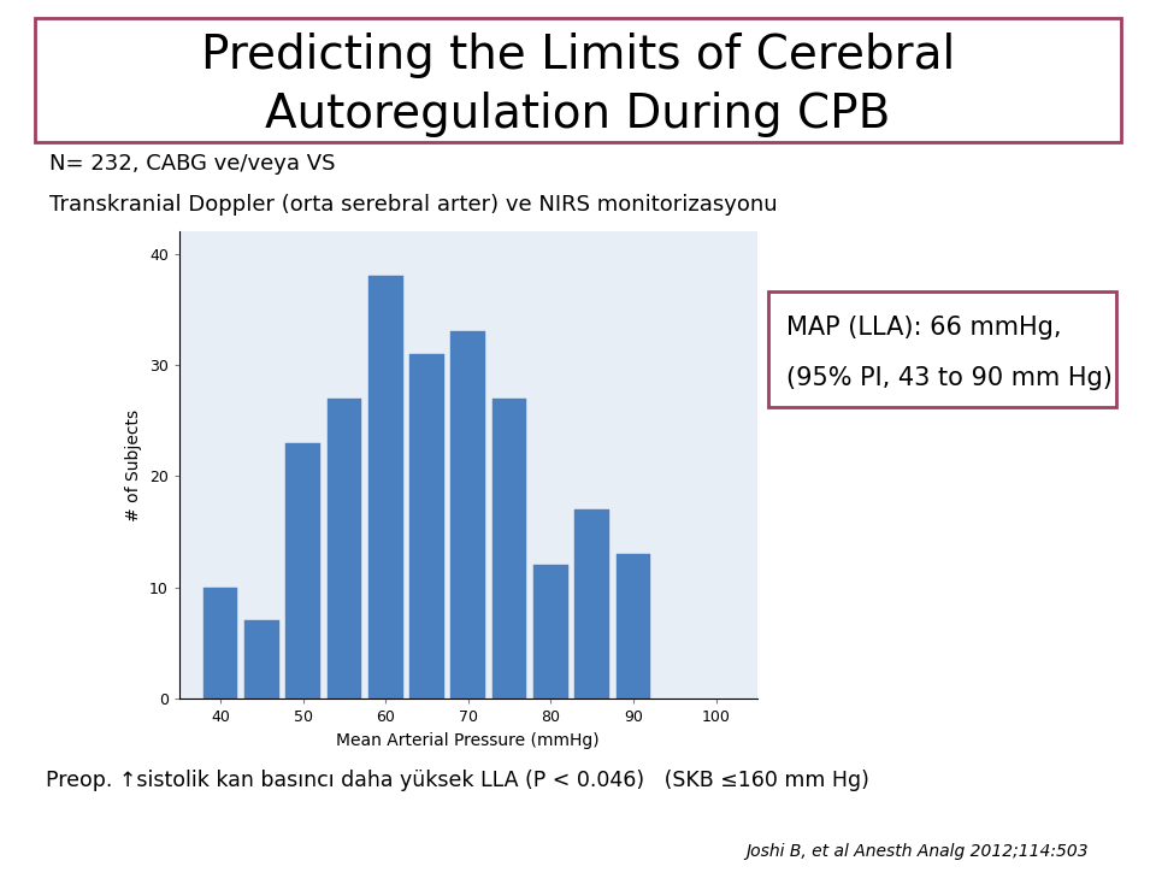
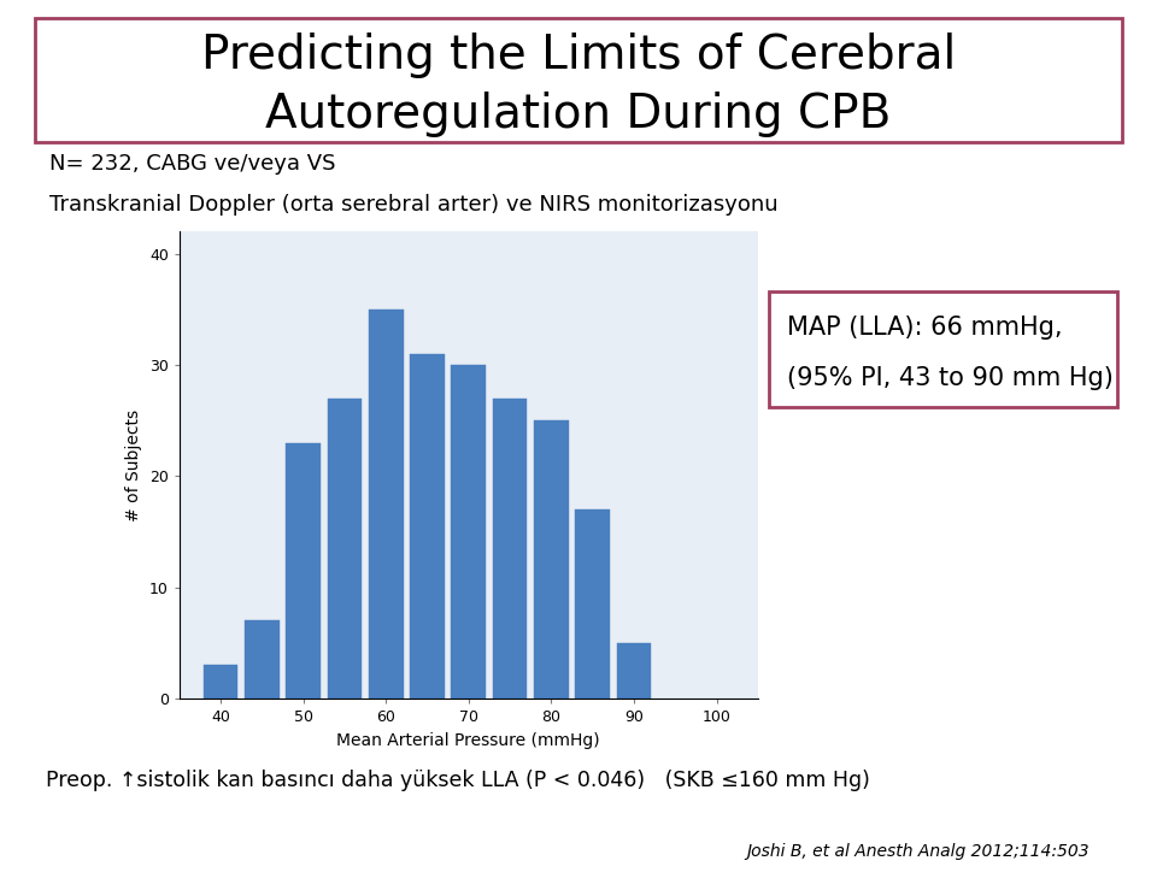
40: 10 -> 3
60: 38 -> 35
70: 33 -> 30
80: 12 -> 25
90: 13 -> 5
